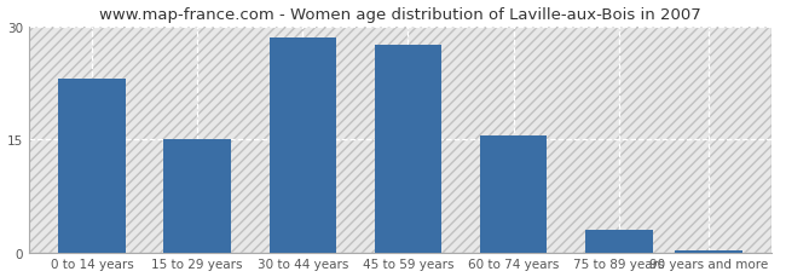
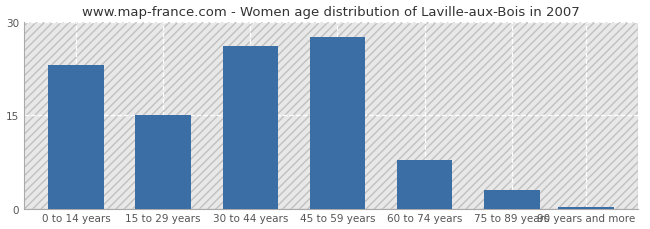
30 to 44 years: 28.5 -> 26.0
60 to 74 years: 15.5 -> 7.8
